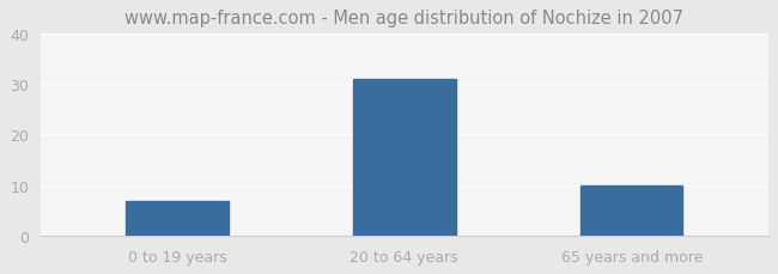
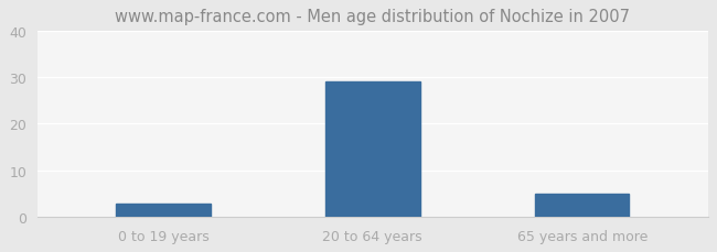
0 to 19 years: 7 -> 3
20 to 64 years: 31 -> 29
65 years and more: 10 -> 5
